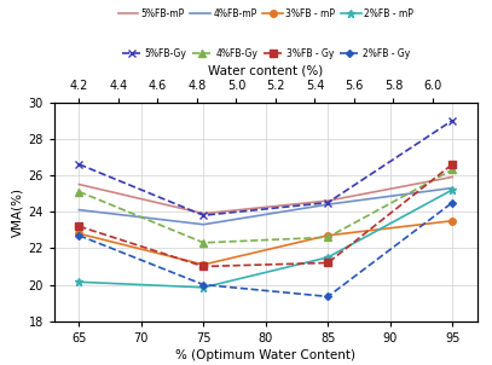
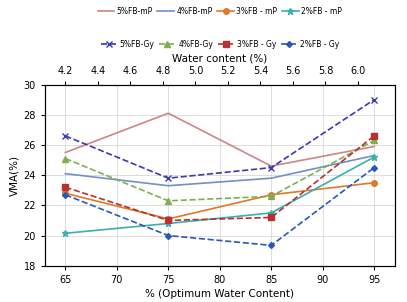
5%FB-mP/75: 23.9 -> 28.1
2%FB - mP/75: 19.9 -> 20.8
4%FB-mP/85: 24.4 -> 23.8
